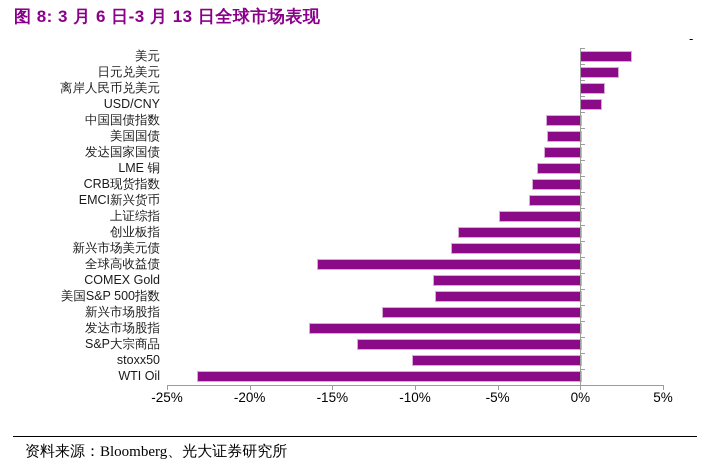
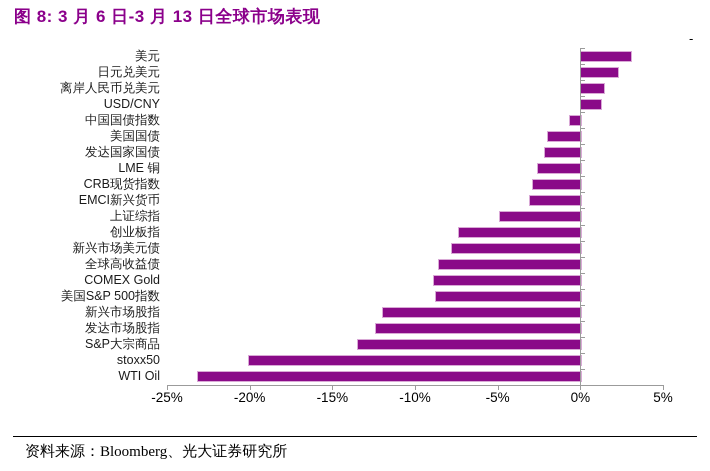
中国国债指数: -2.1% -> -0.7%
全球高收益债: -15.9% -> -8.6%
发达市场股指: -16.4% -> -12.4%
stoxx50: -10.2% -> -20.1%
